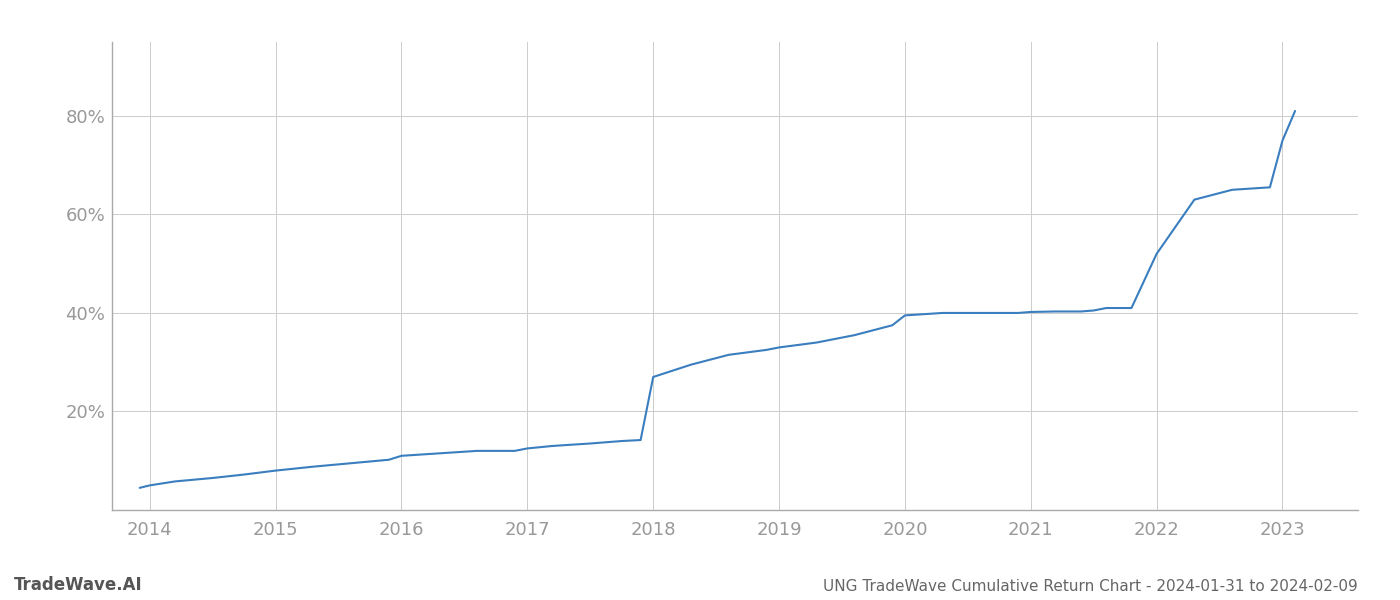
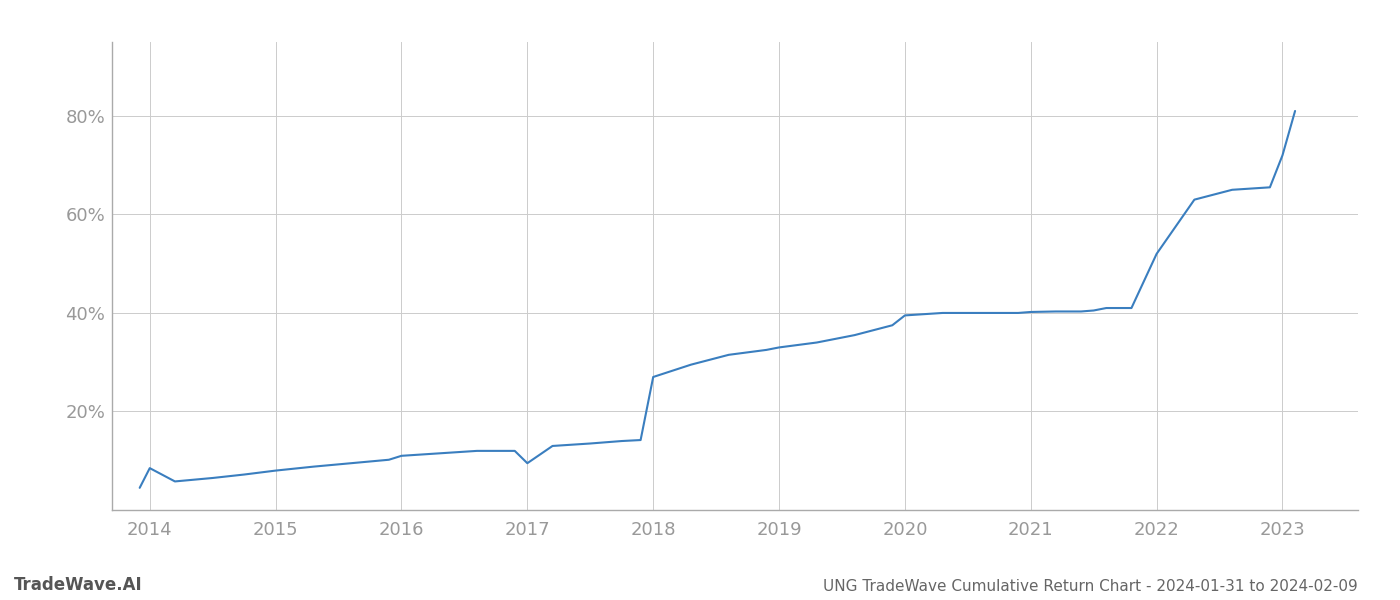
2014: 5.0% -> 8.5%
2017: 12.5% -> 9.5%
2023: 75.0% -> 72.0%
